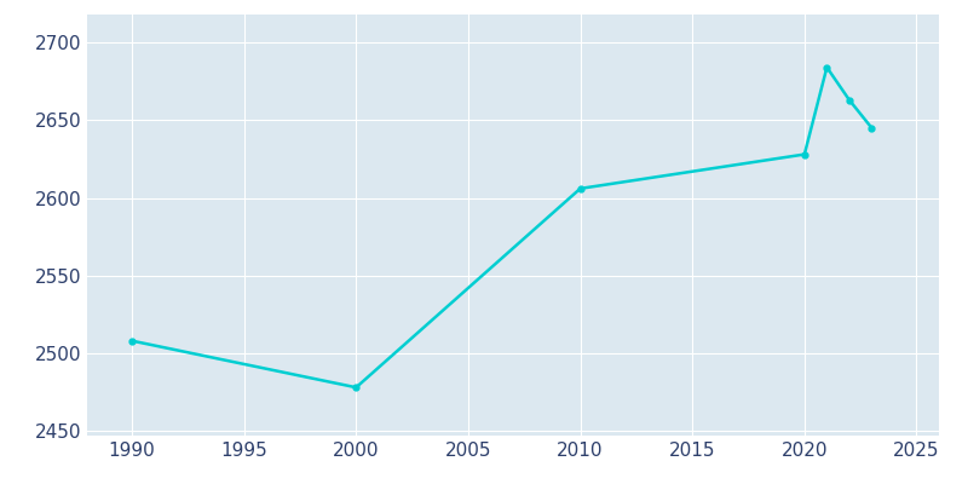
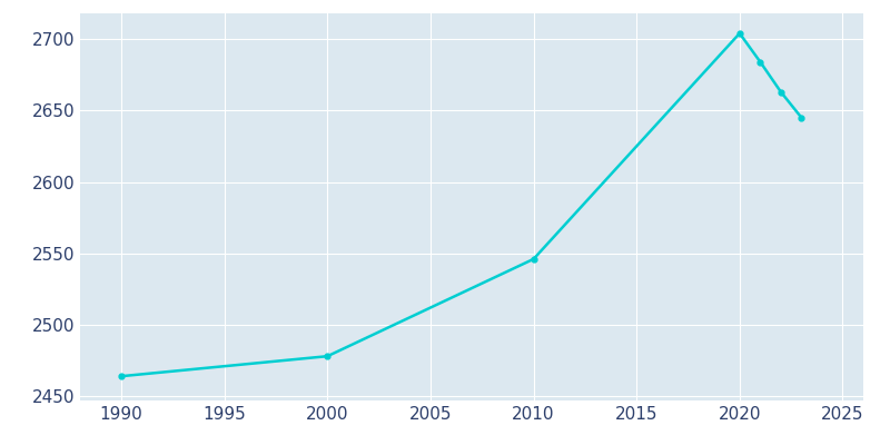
1990: 2508 -> 2464
2010: 2606 -> 2546
2020: 2628 -> 2704
